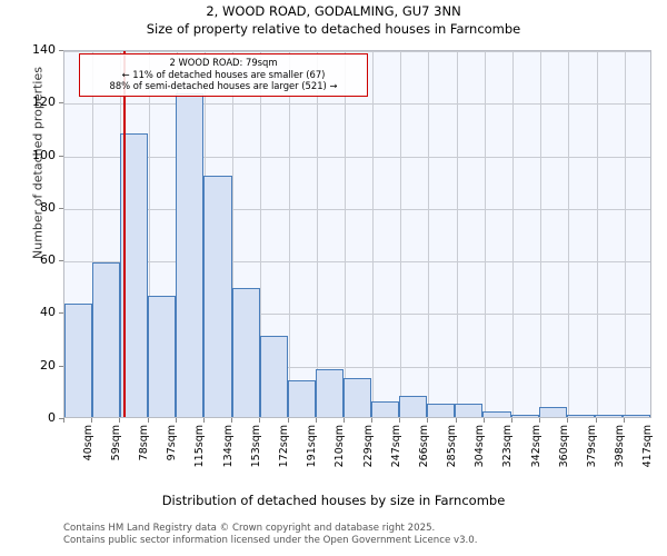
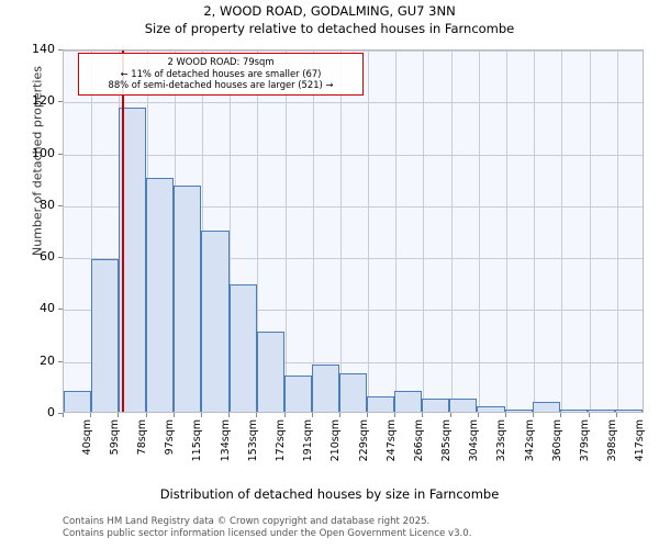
40sqm: 43 -> 8
78sqm: 108 -> 117
97sqm: 46 -> 90
115sqm: 123 -> 87
134sqm: 92 -> 70
